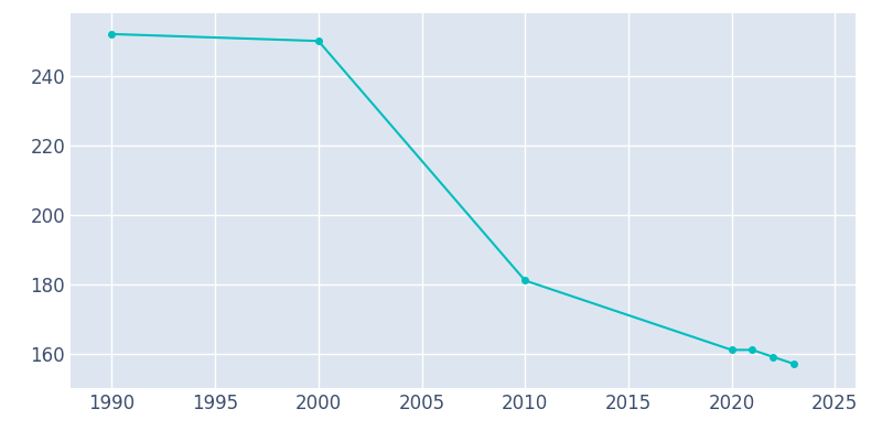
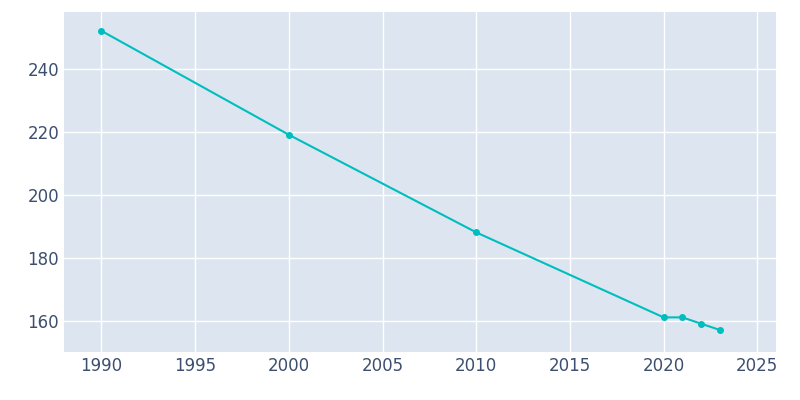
2000: 250 -> 219
2010: 181 -> 188
